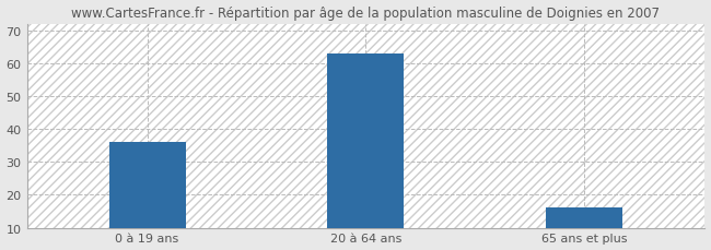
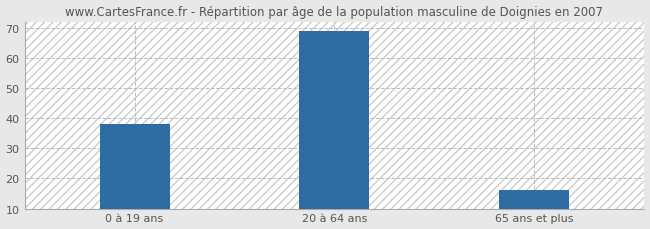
0 à 19 ans: 36 -> 38
20 à 64 ans: 63 -> 69
